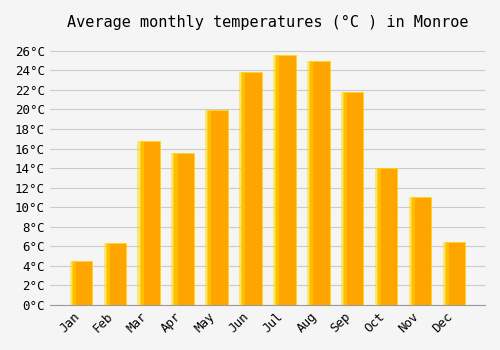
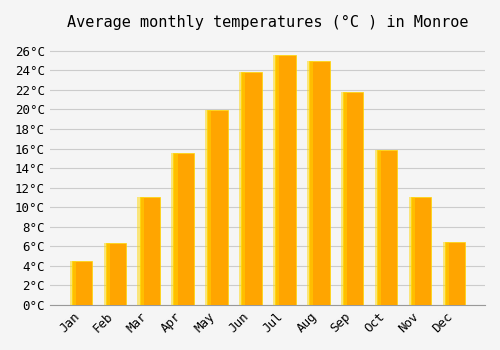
Mar: 16.8°C -> 11.0°C
Oct: 14.0°C -> 15.8°C
